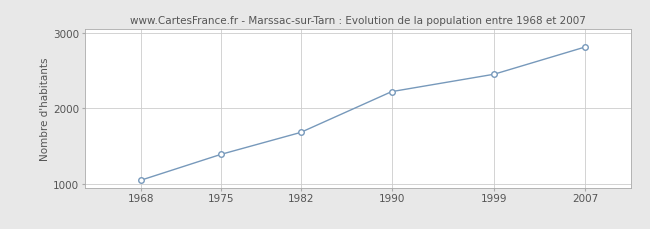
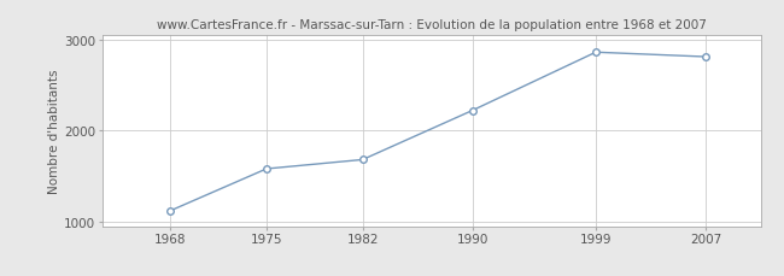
1968: 1050 -> 1120
1975: 1390 -> 1580
1999: 2450 -> 2860
